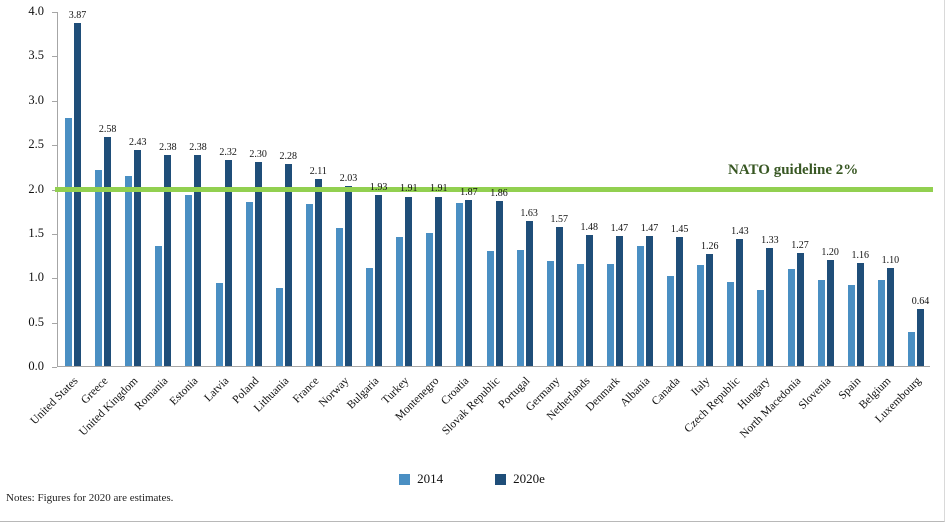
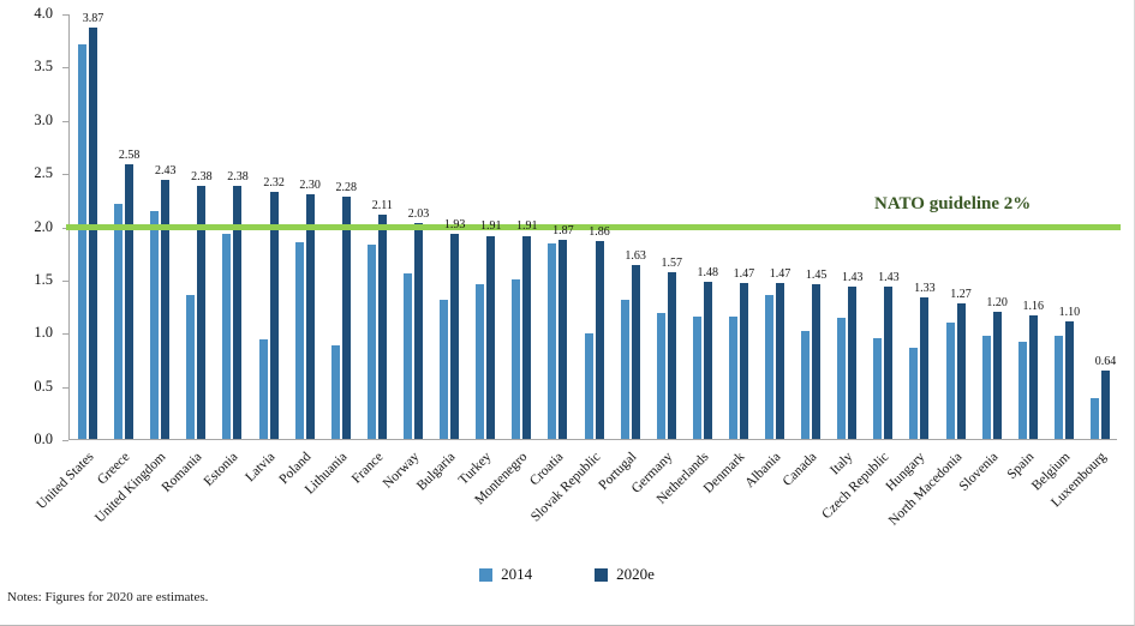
2014/United States: 2.8 -> 3.7
2014/Bulgaria: 1.1 -> 1.3
2014/Slovak Republic: 1.3 -> 1.0
2020e/Italy: 1.26 -> 1.43
